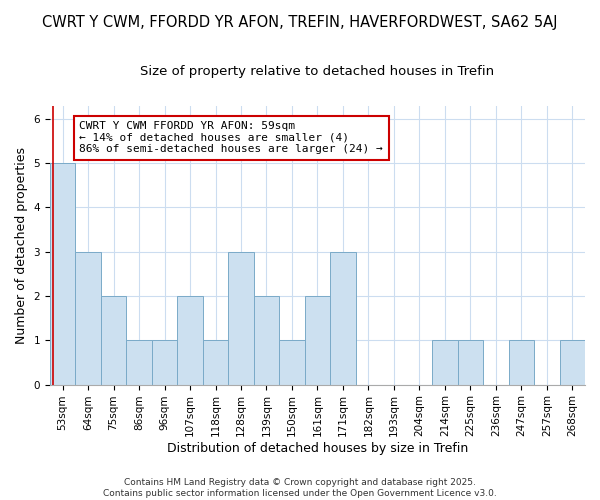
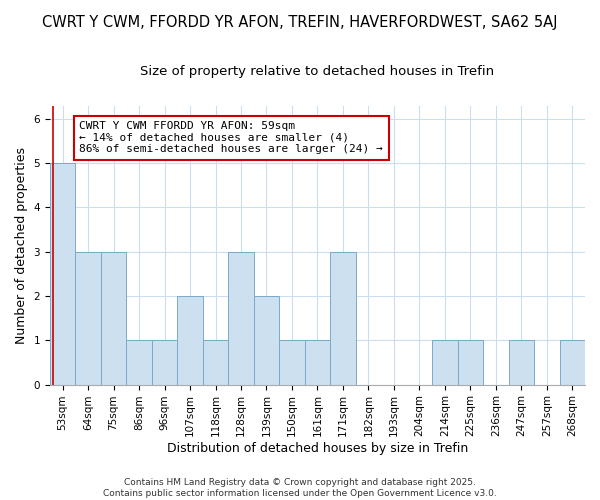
75sqm: 2 -> 3
161sqm: 2 -> 1
